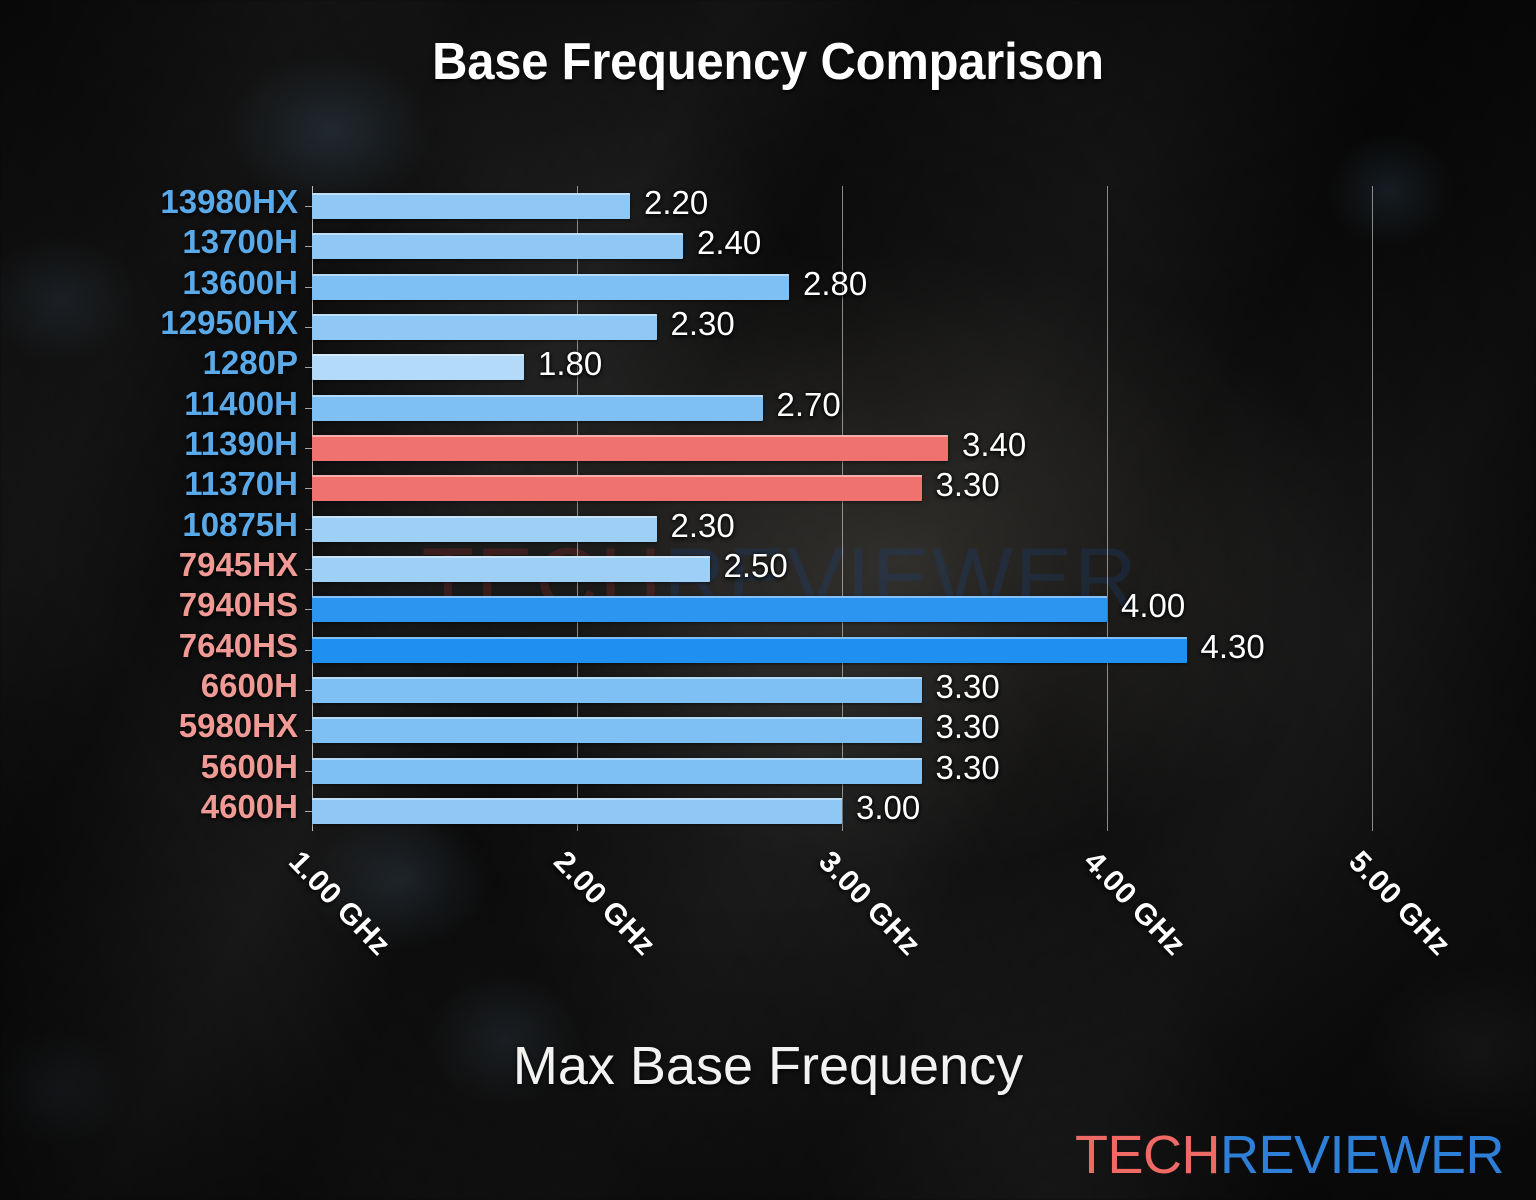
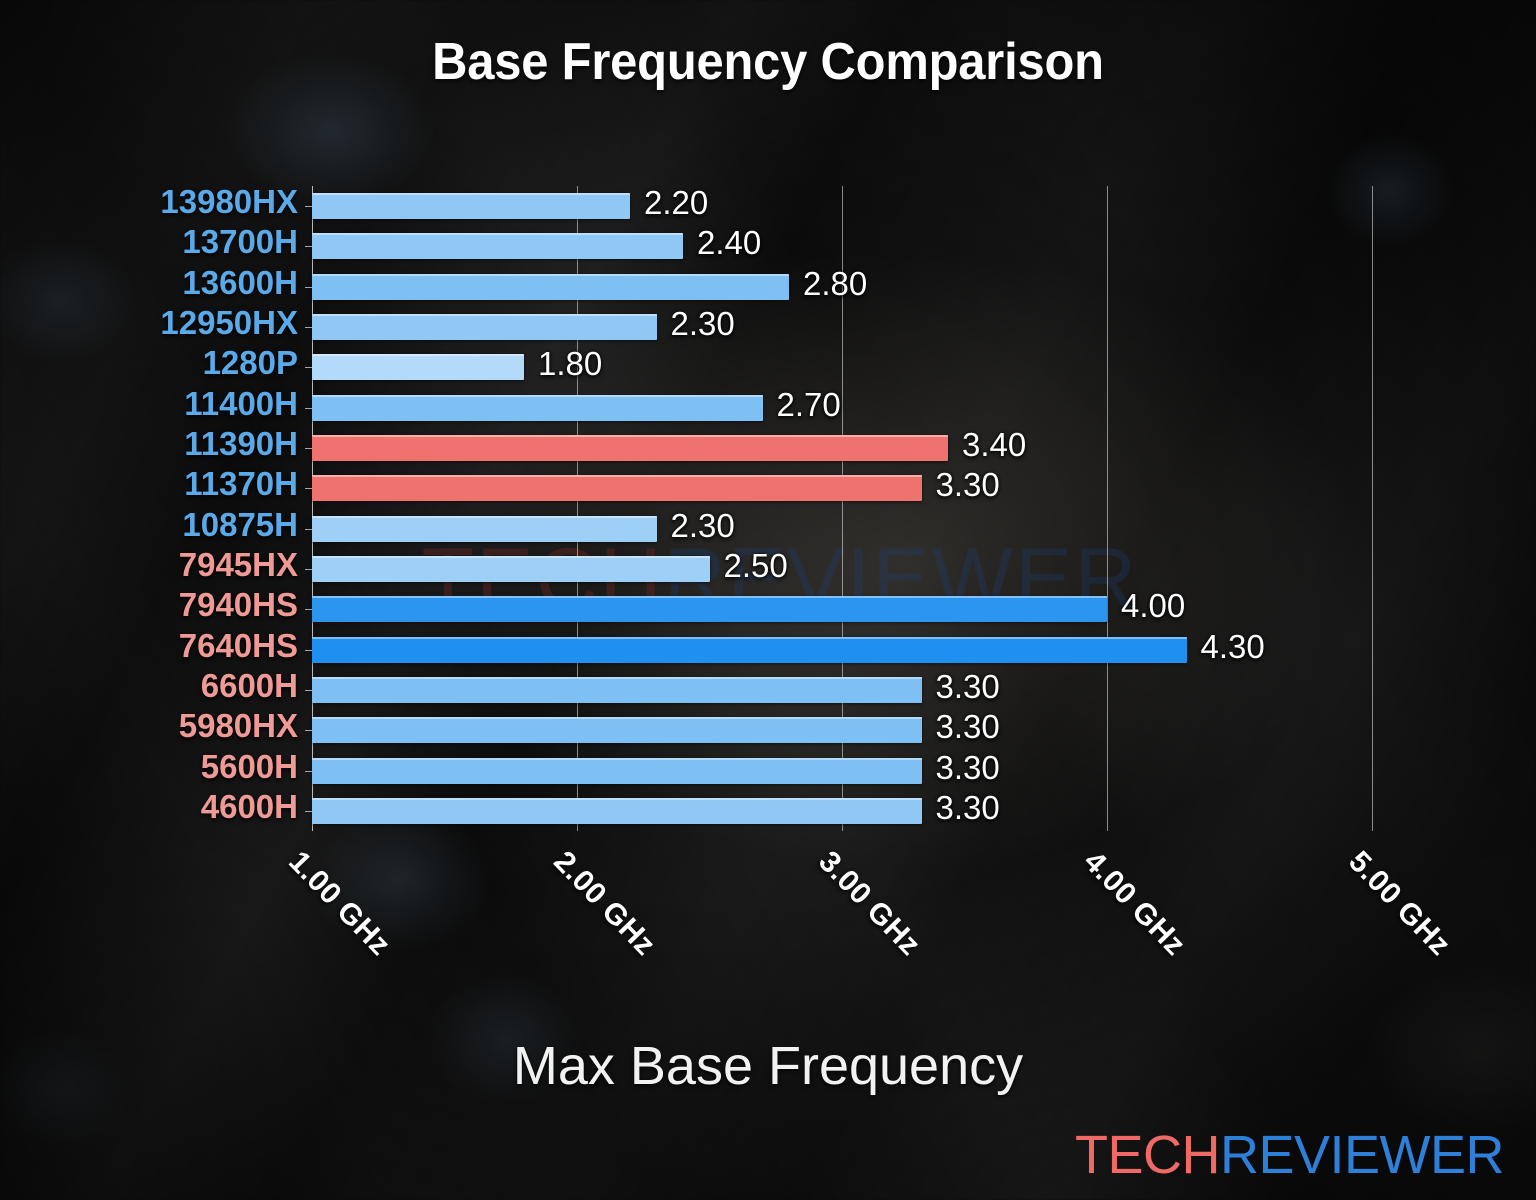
4600H: 3.00 -> 3.30
